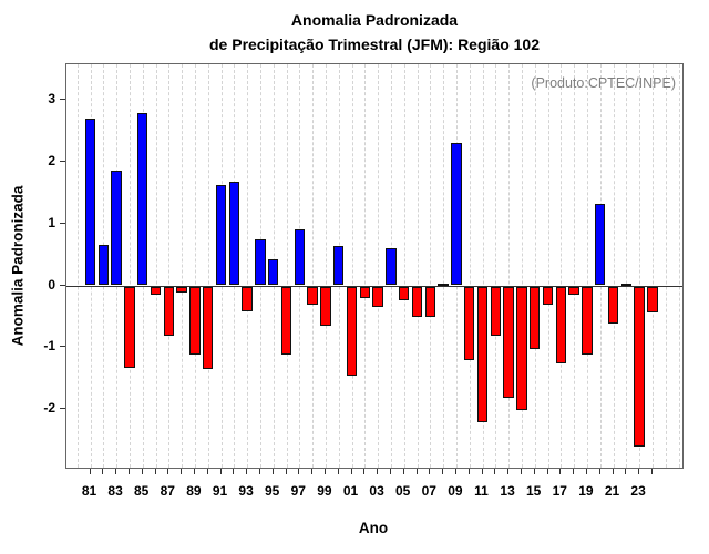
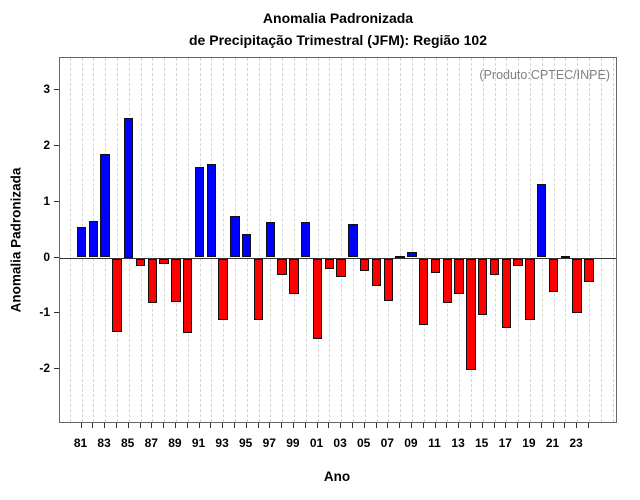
81: 2.7 -> 0.6
85: 2.8 -> 2.5
89: -1.1 -> -0.8
93: -0.4 -> -1.1
97: 0.9 -> 0.6
07: -0.5 -> -0.8
09: 2.3 -> 0.1
11: -2.2 -> -0.3
13: -1.8 -> -0.6
23: -2.6 -> -1.0
